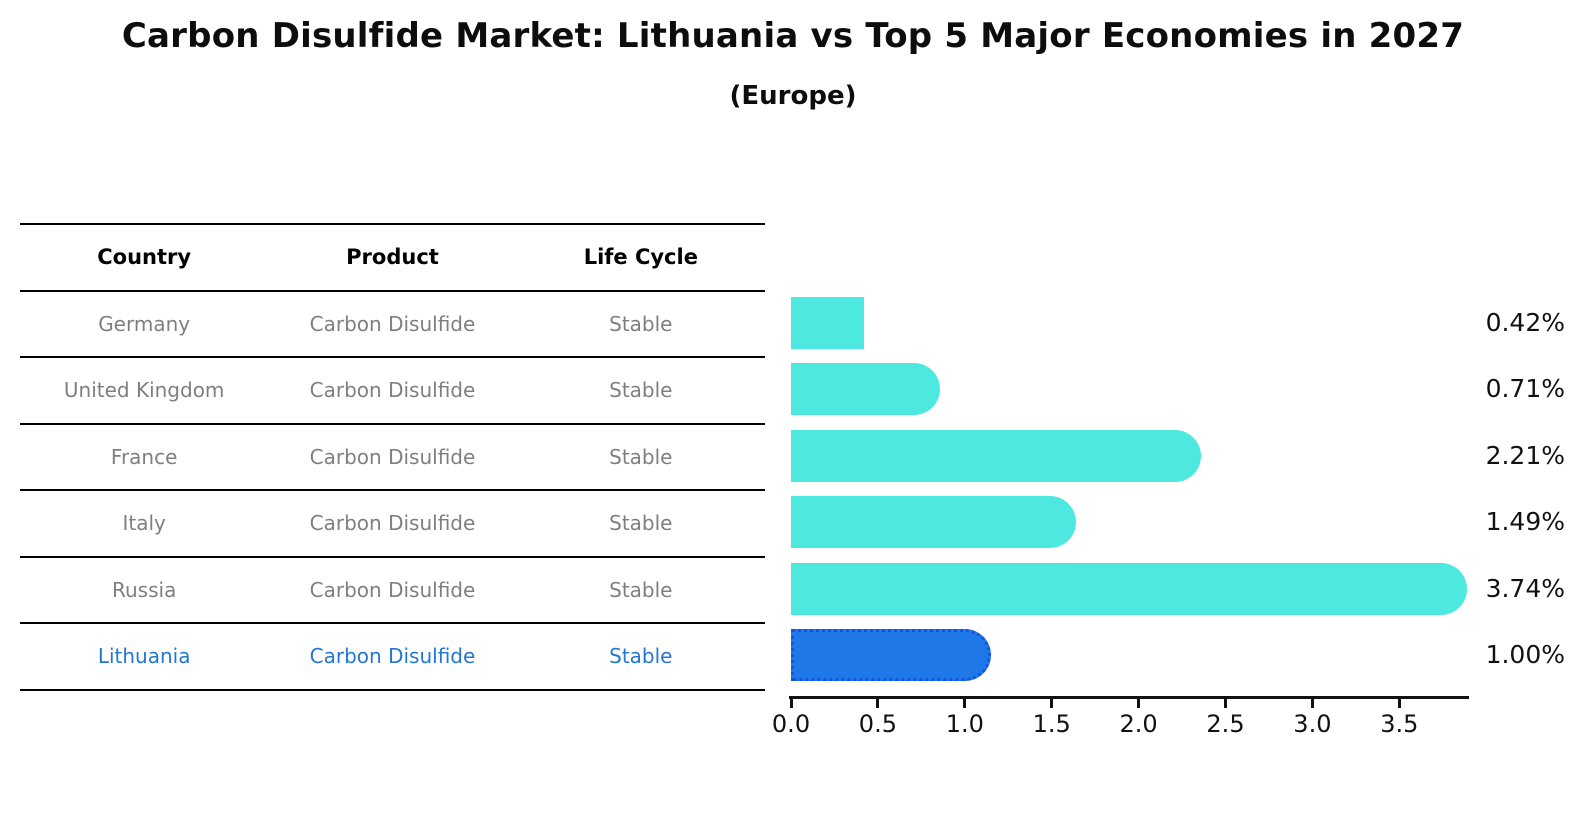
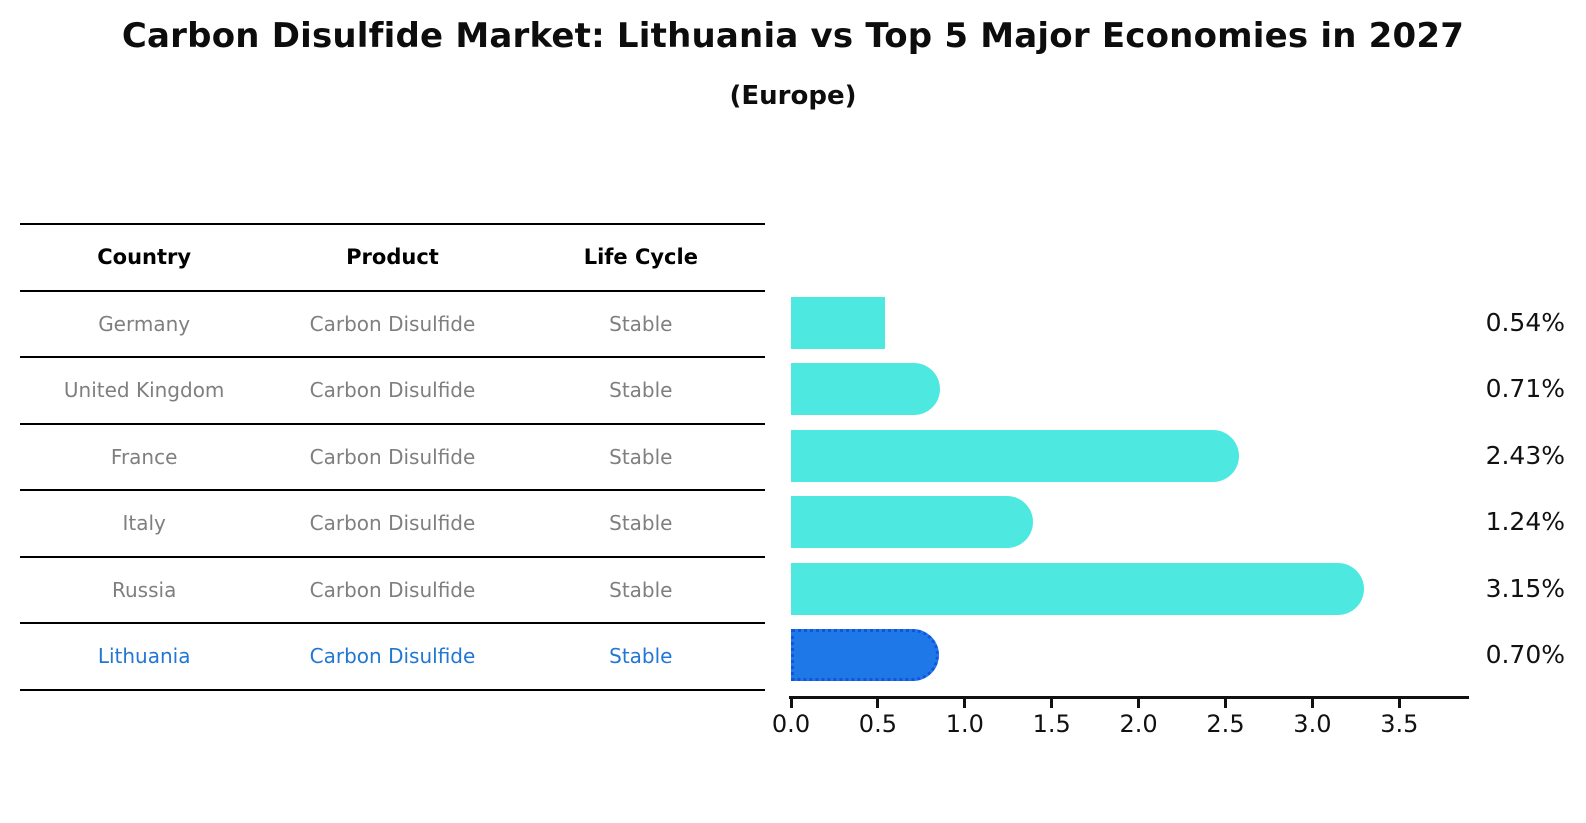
Germany: 0.42% -> 0.54%
France: 2.21% -> 2.43%
Italy: 1.49% -> 1.24%
Russia: 3.74% -> 3.15%
Lithuania: 1.00% -> 0.70%
